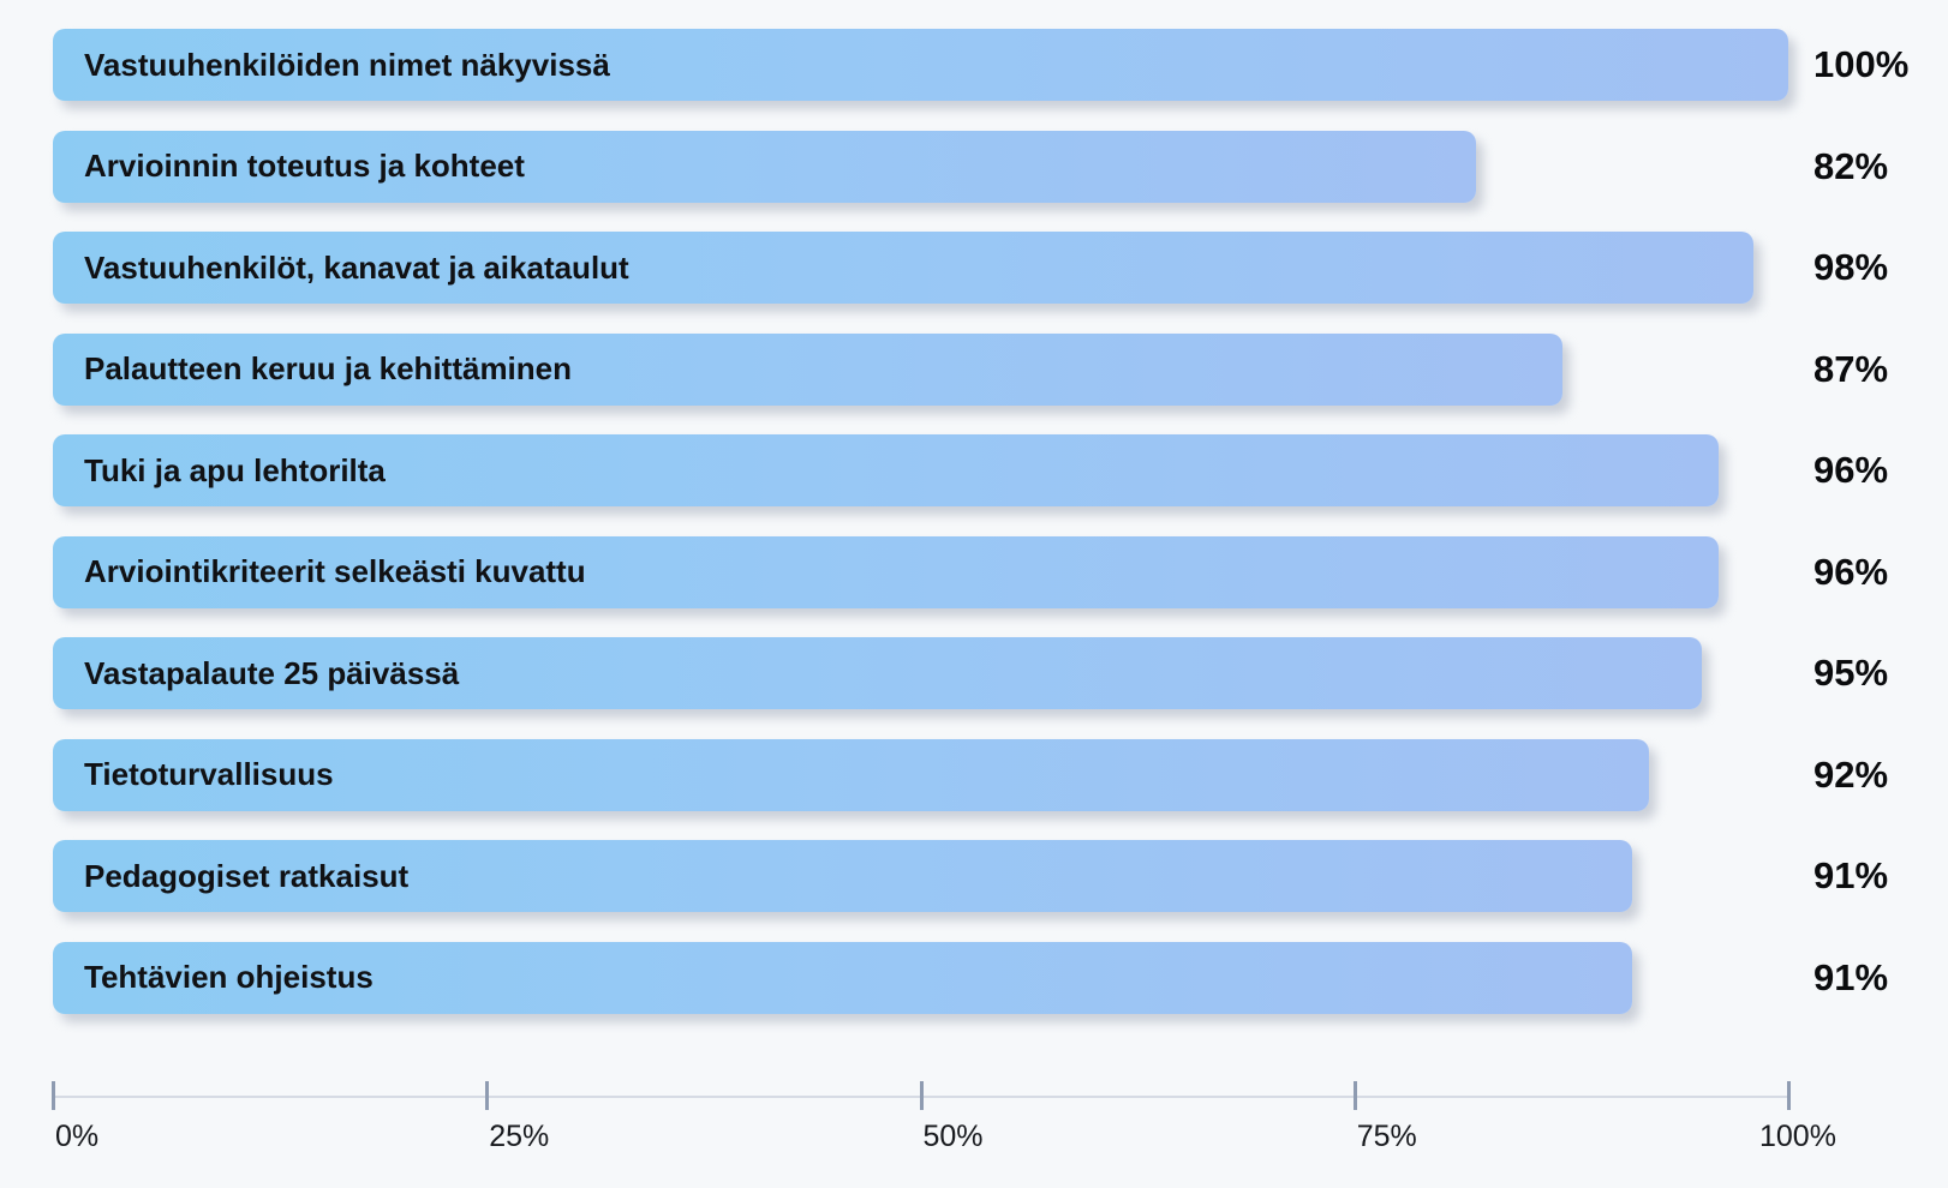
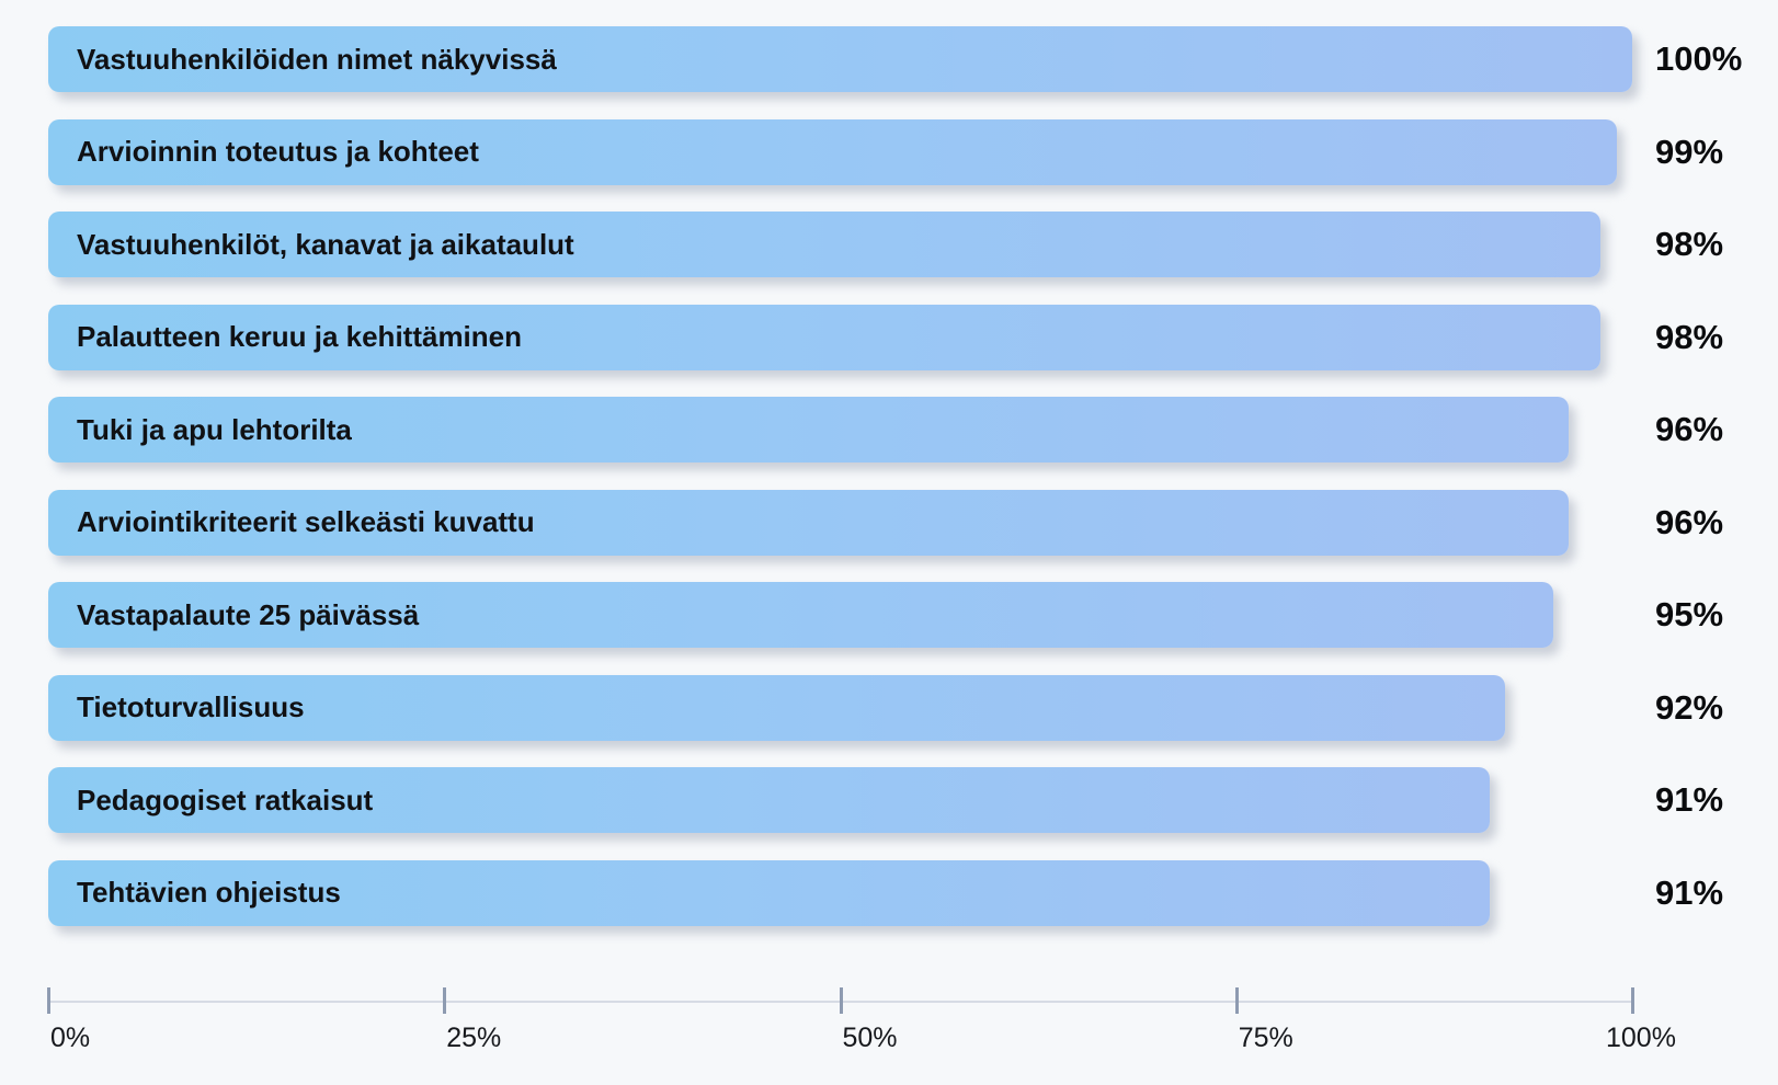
Arvioinnin toteutus ja kohteet: 82% -> 99%
Palautteen keruu ja kehittäminen: 87% -> 98%
